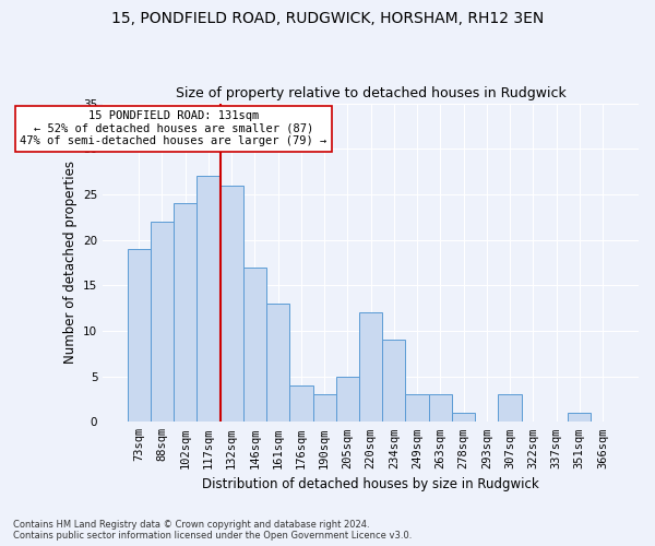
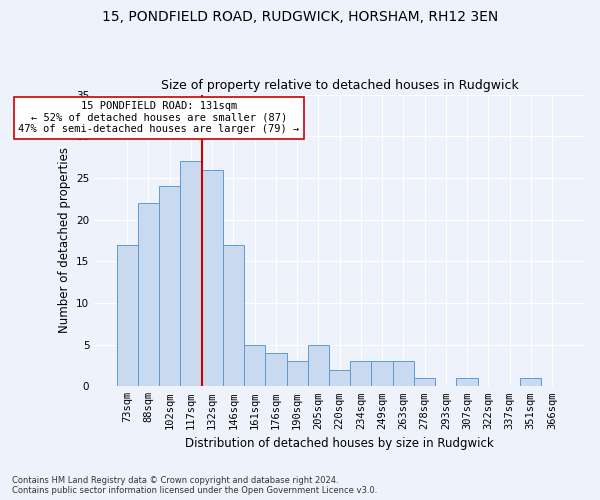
73sqm: 19 -> 17
161sqm: 13 -> 5
220sqm: 12 -> 2
234sqm: 9 -> 3
307sqm: 3 -> 1
